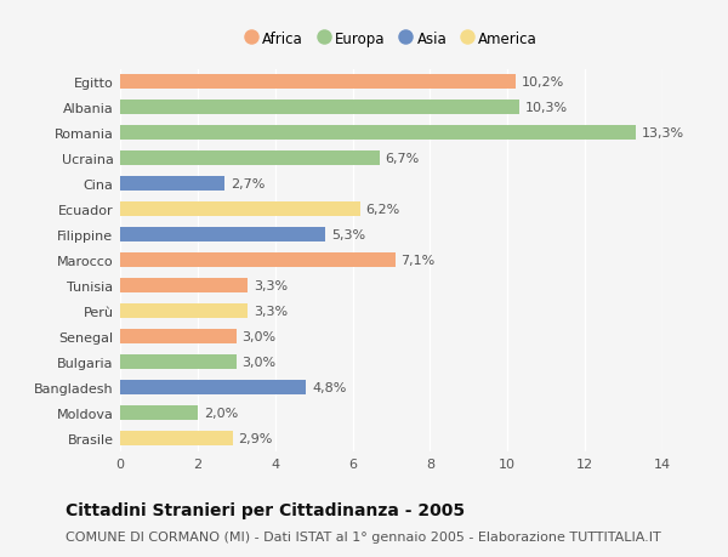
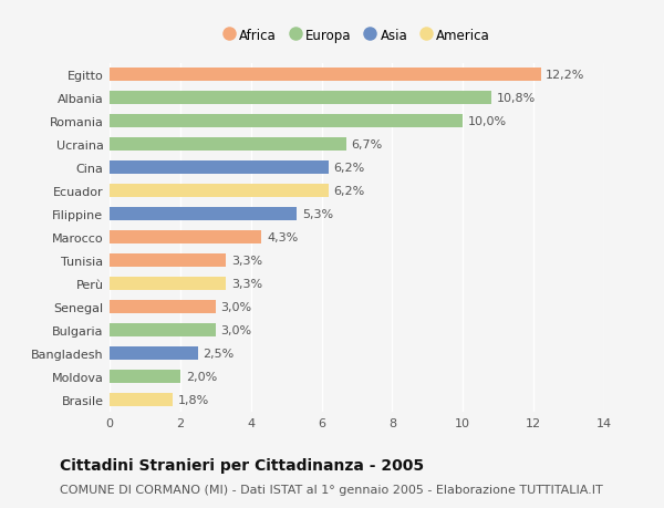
Egitto: 10,2% -> 12,2%
Albania: 10,3% -> 10,8%
Romania: 13,3% -> 10,0%
Cina: 2,7% -> 6,2%
Marocco: 7,1% -> 4,3%
Bangladesh: 4,8% -> 2,5%
Brasile: 2,9% -> 1,8%
